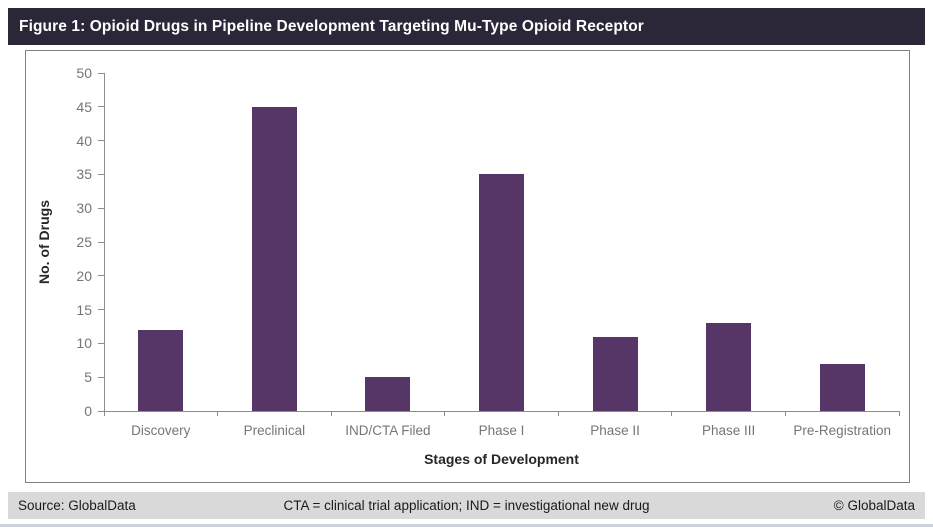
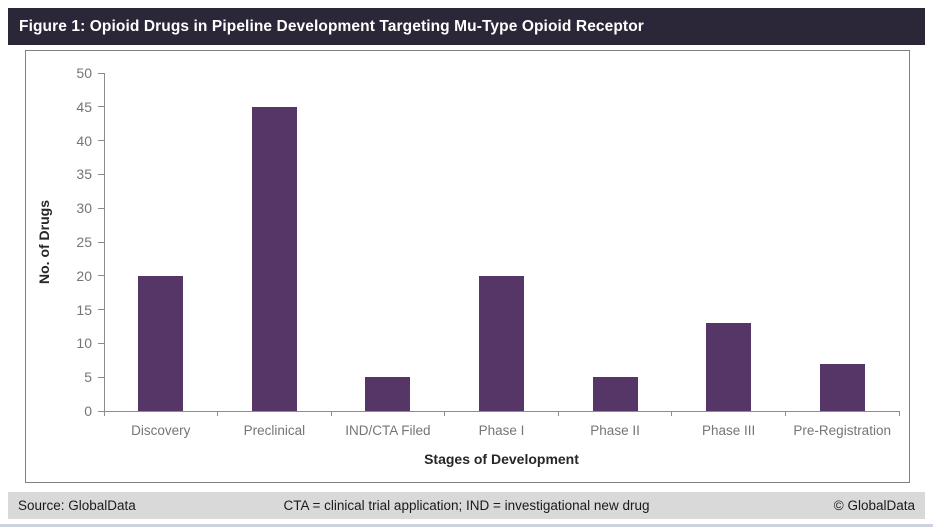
Discovery: 12 -> 20
Phase I: 35 -> 20
Phase II: 11 -> 5
